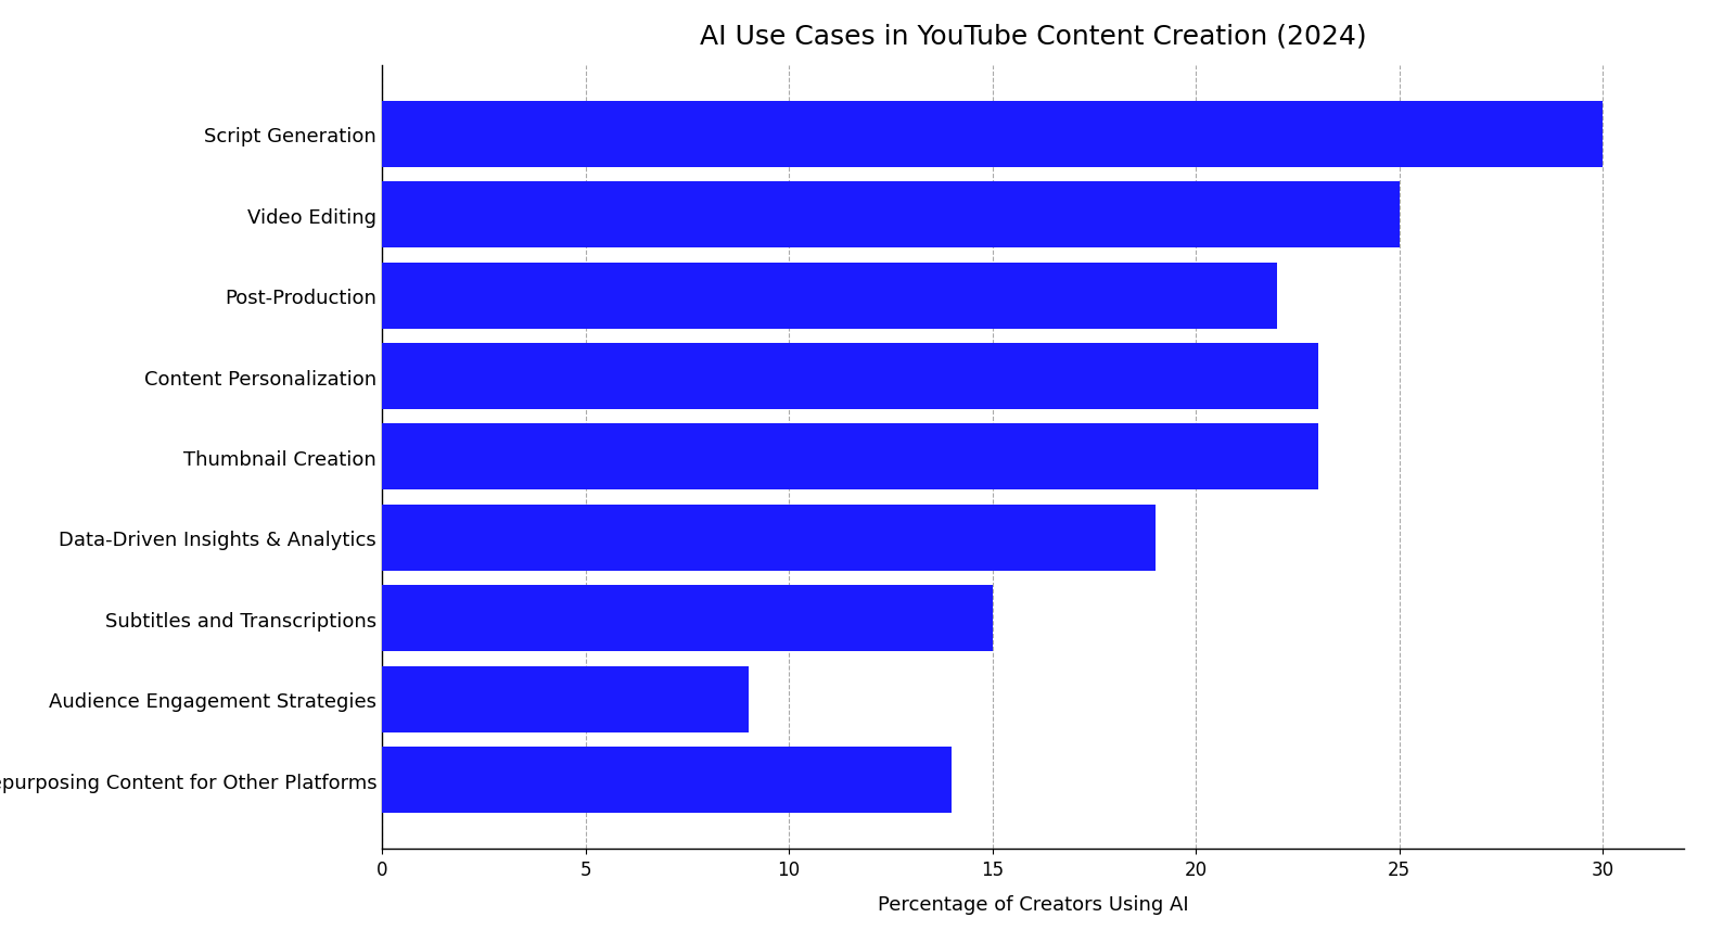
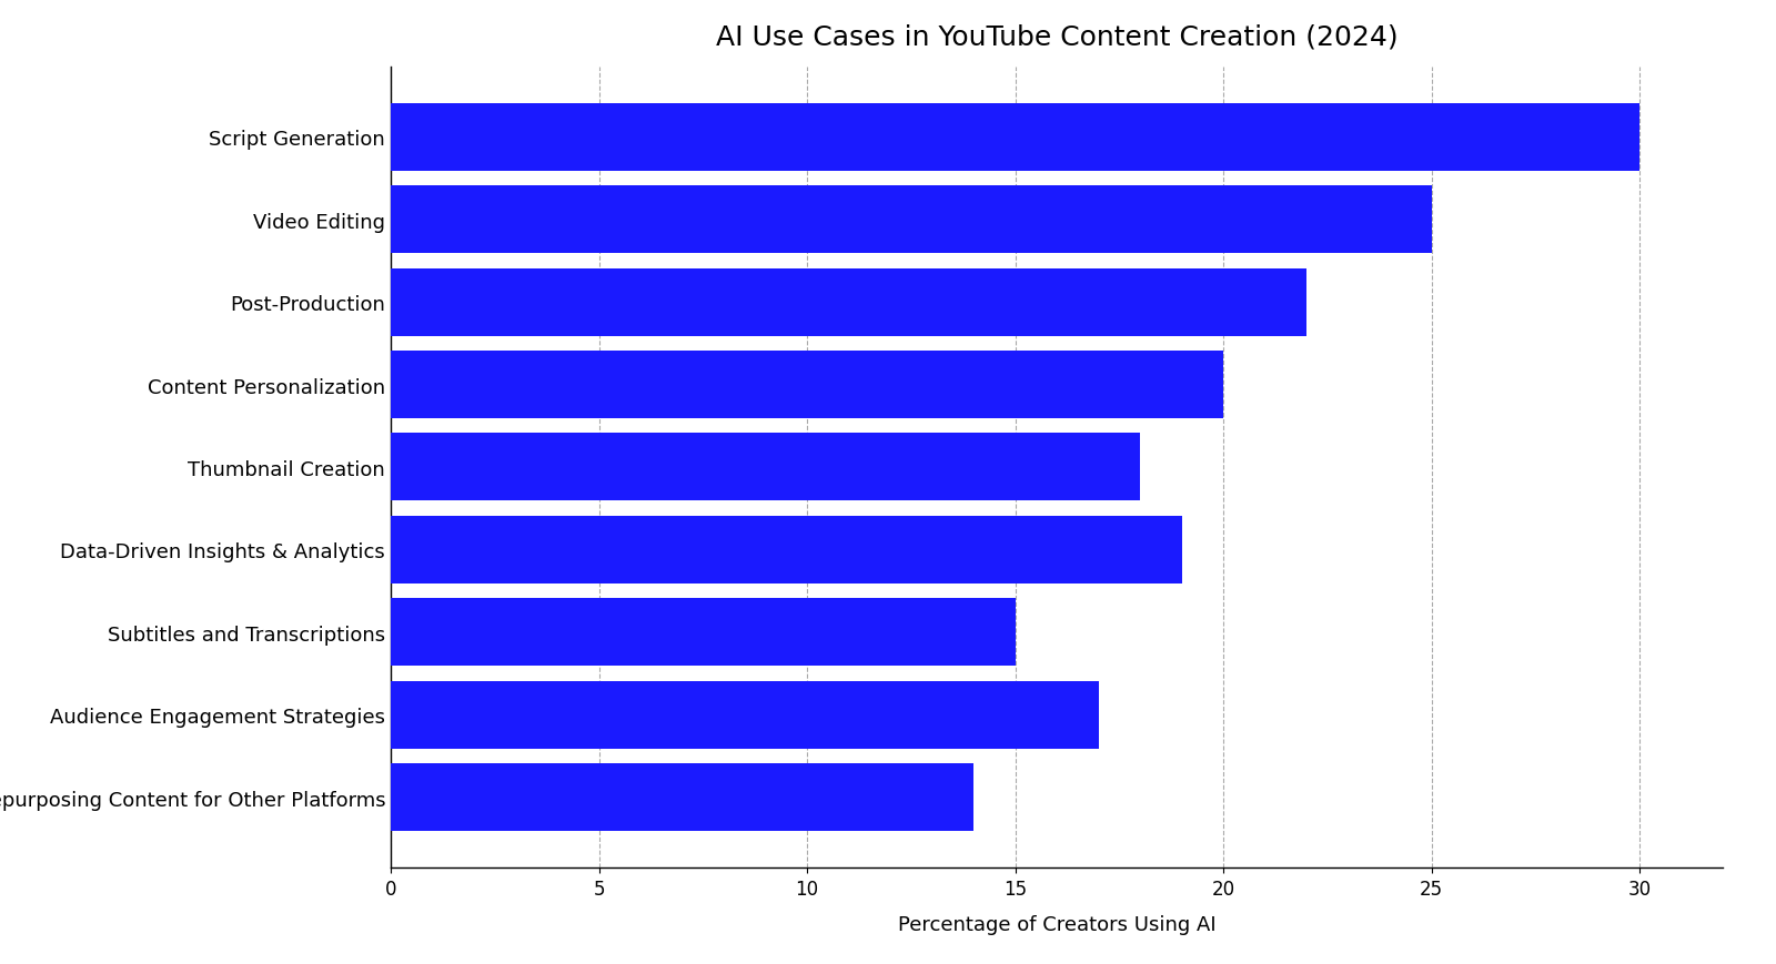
Content Personalization: 23 -> 20
Thumbnail Creation: 23 -> 18
Audience Engagement Strategies: 9 -> 17
